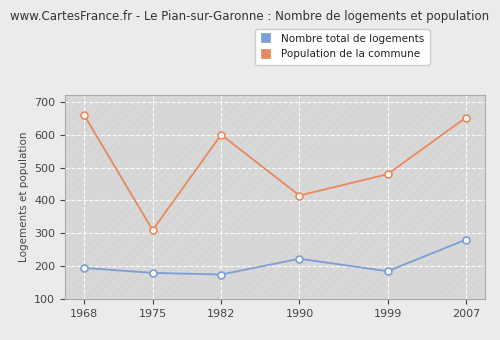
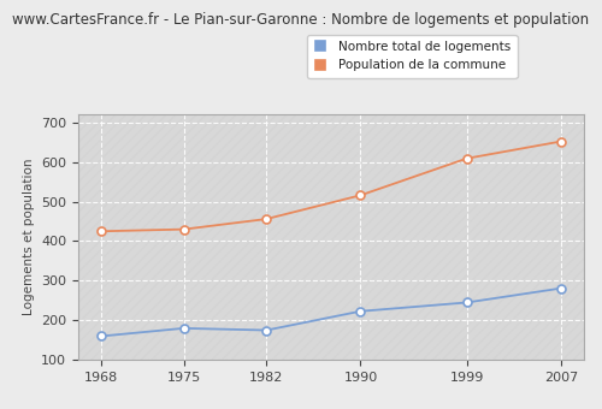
Nombre total de logements/1968: 195 -> 160
Population de la commune/1968: 660 -> 425
Population de la commune/1975: 310 -> 430
Population de la commune/1982: 600 -> 456
Population de la commune/1990: 415 -> 516
Nombre total de logements/1999: 185 -> 245
Population de la commune/1999: 480 -> 609
